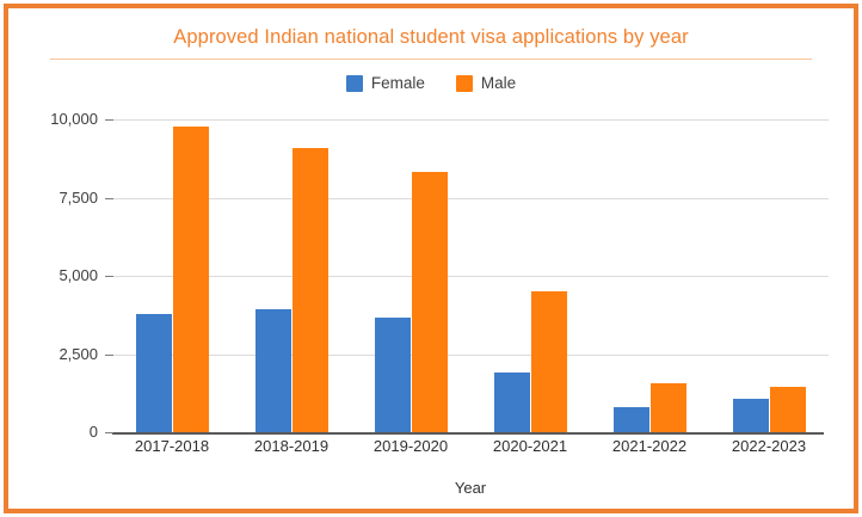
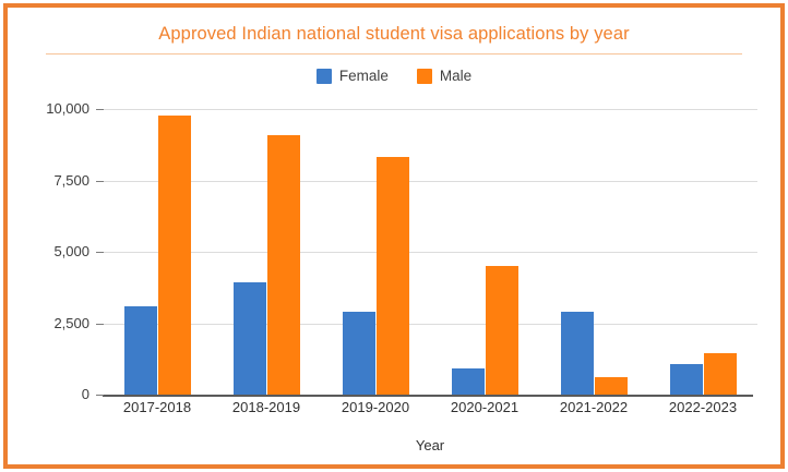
Female/2017-2018: 3800 -> 3100
Female/2019-2020: 3700 -> 2900
Female/2020-2021: 1900 -> 900
Female/2021-2022: 800 -> 2900
Male/2021-2022: 1600 -> 600
